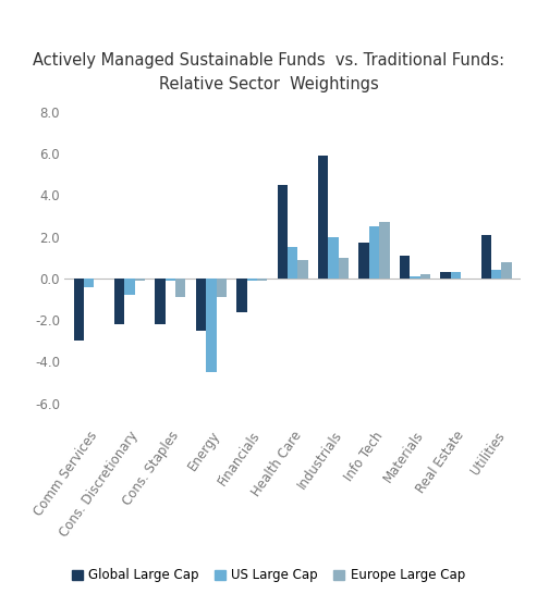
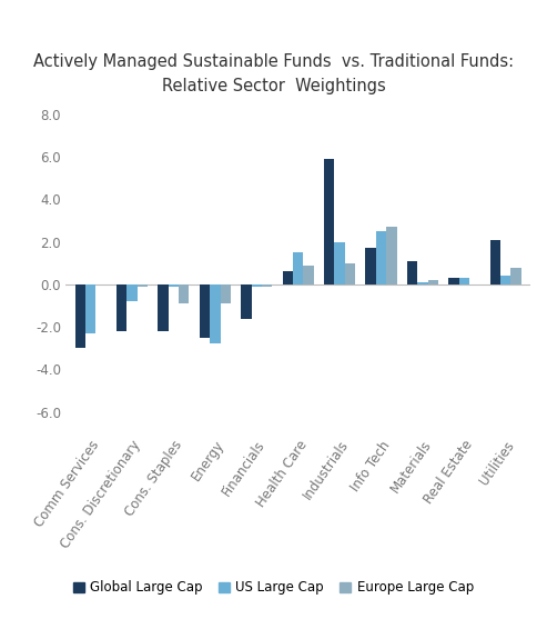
US Large Cap/Comm Services: -0.4 -> -2.3
US Large Cap/Energy: -4.5 -> -2.8
Global Large Cap/Health Care: 4.5 -> 0.6
